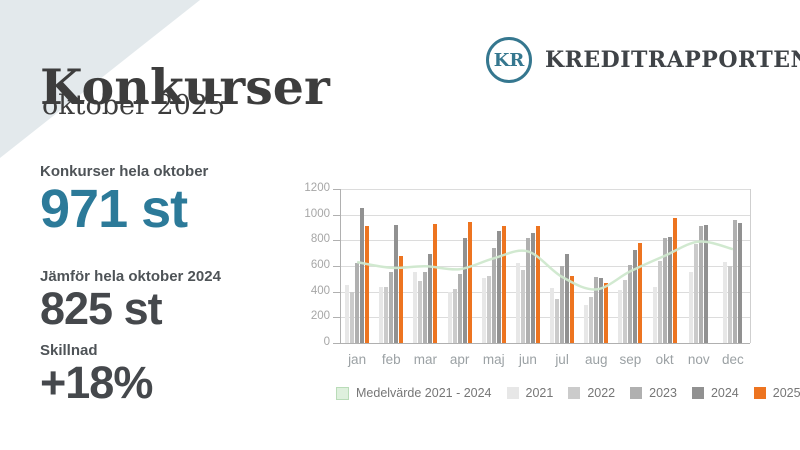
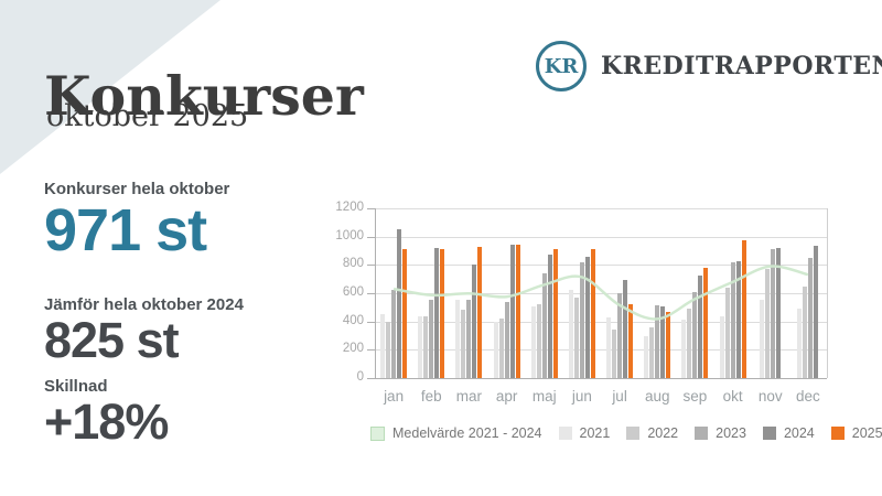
2025/feb: 680 -> 920
2024/mar: 690 -> 800
2024/apr: 820 -> 940
2021/dec: 630 -> 490
2022/dec: 600 -> 650
2023/dec: 960 -> 850
